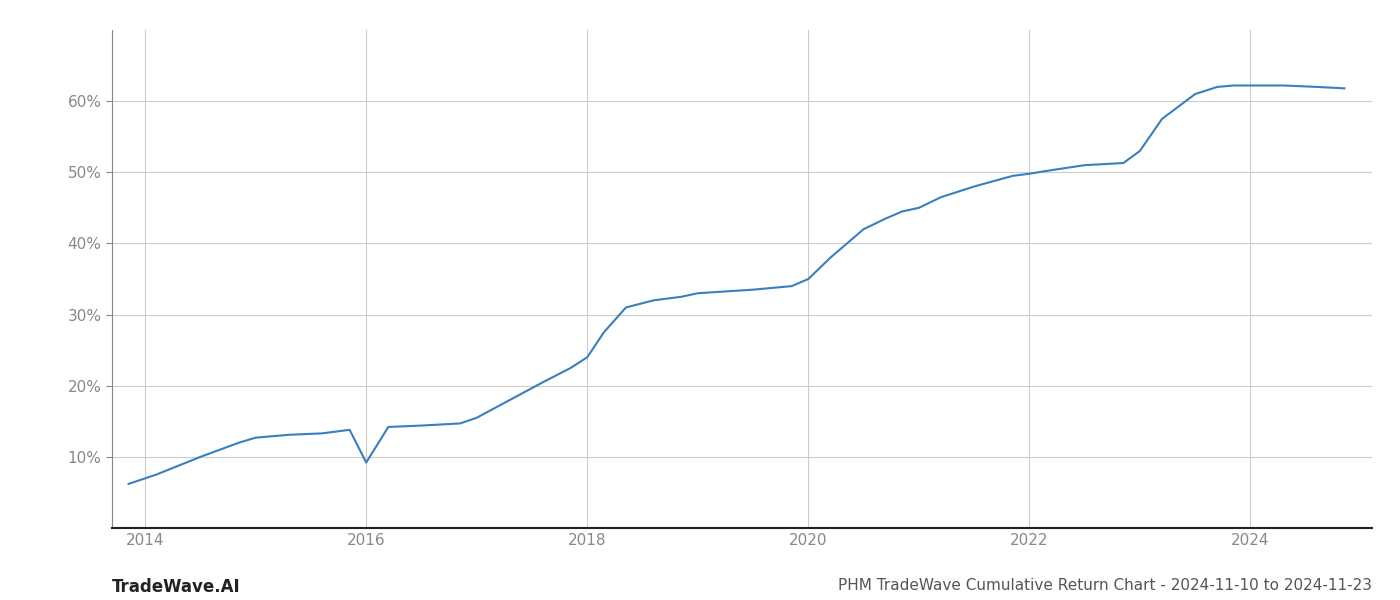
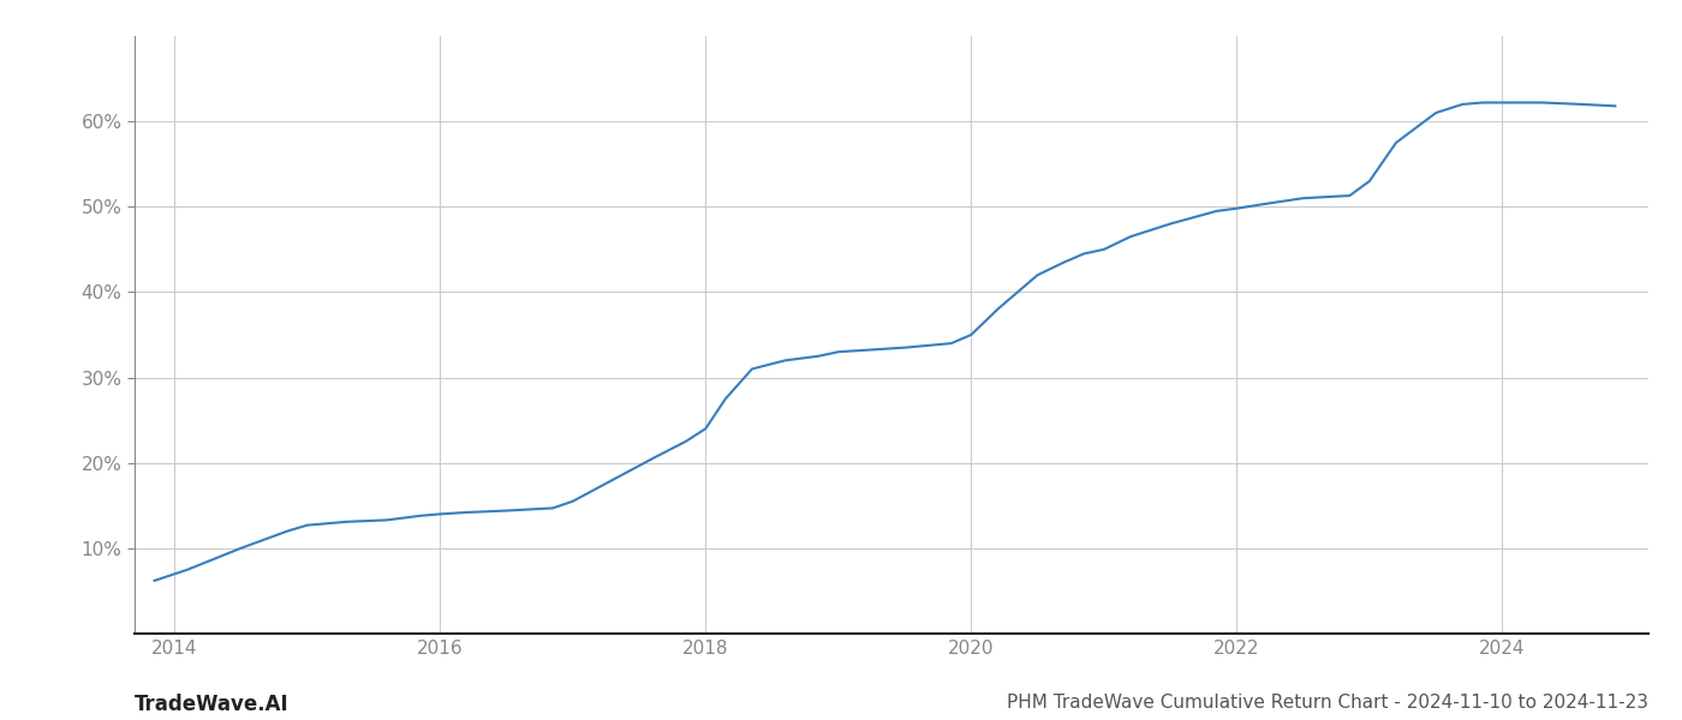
2016: 9.2% -> 14.0%
